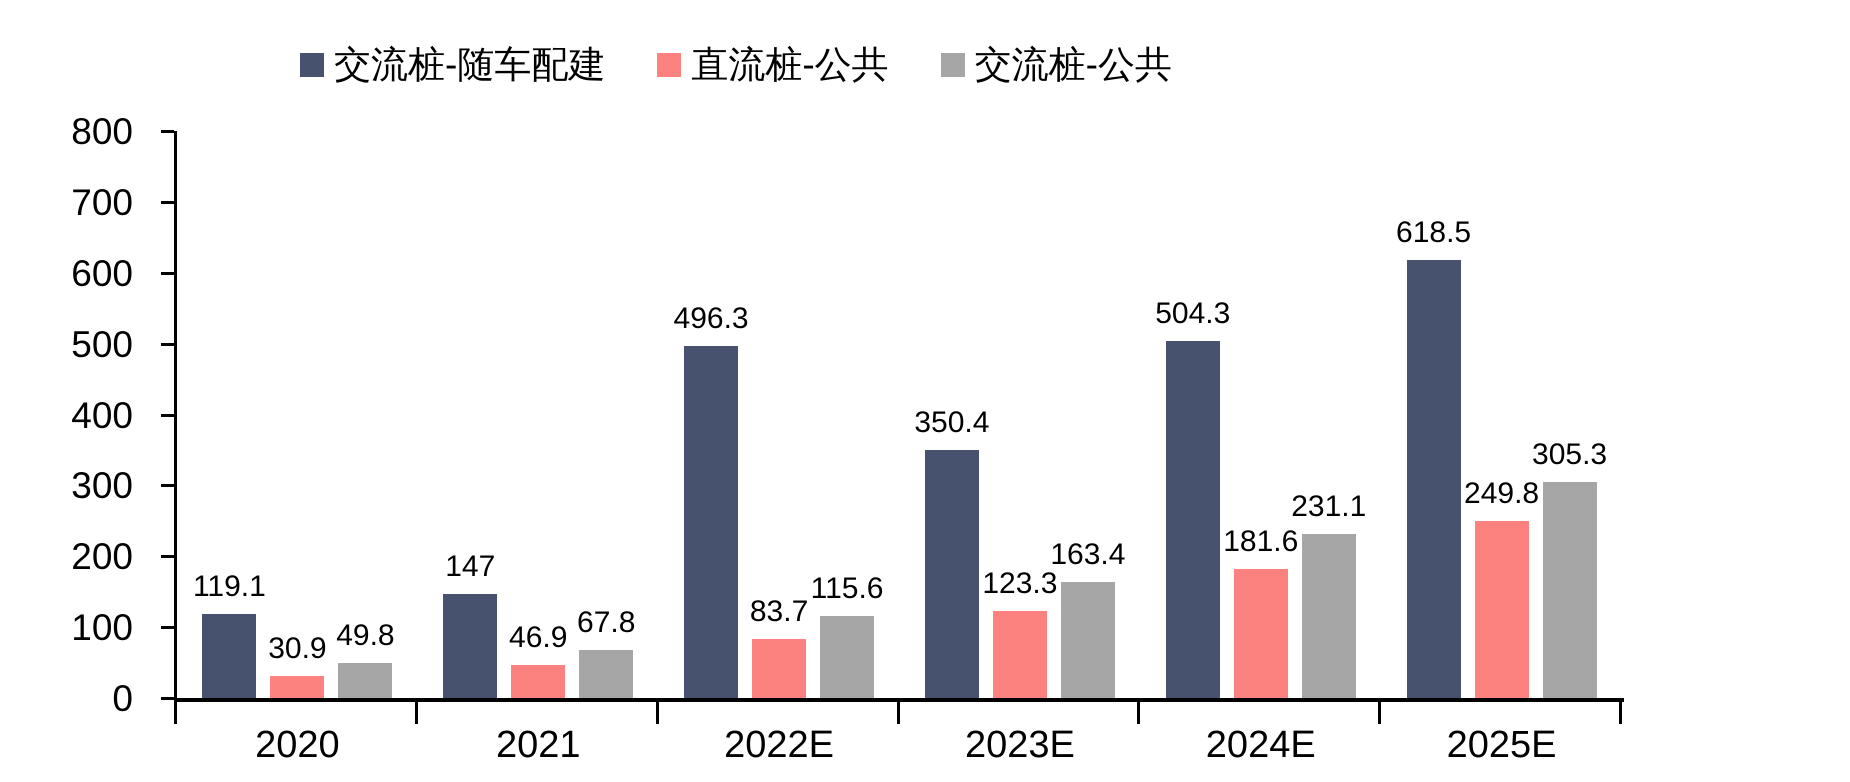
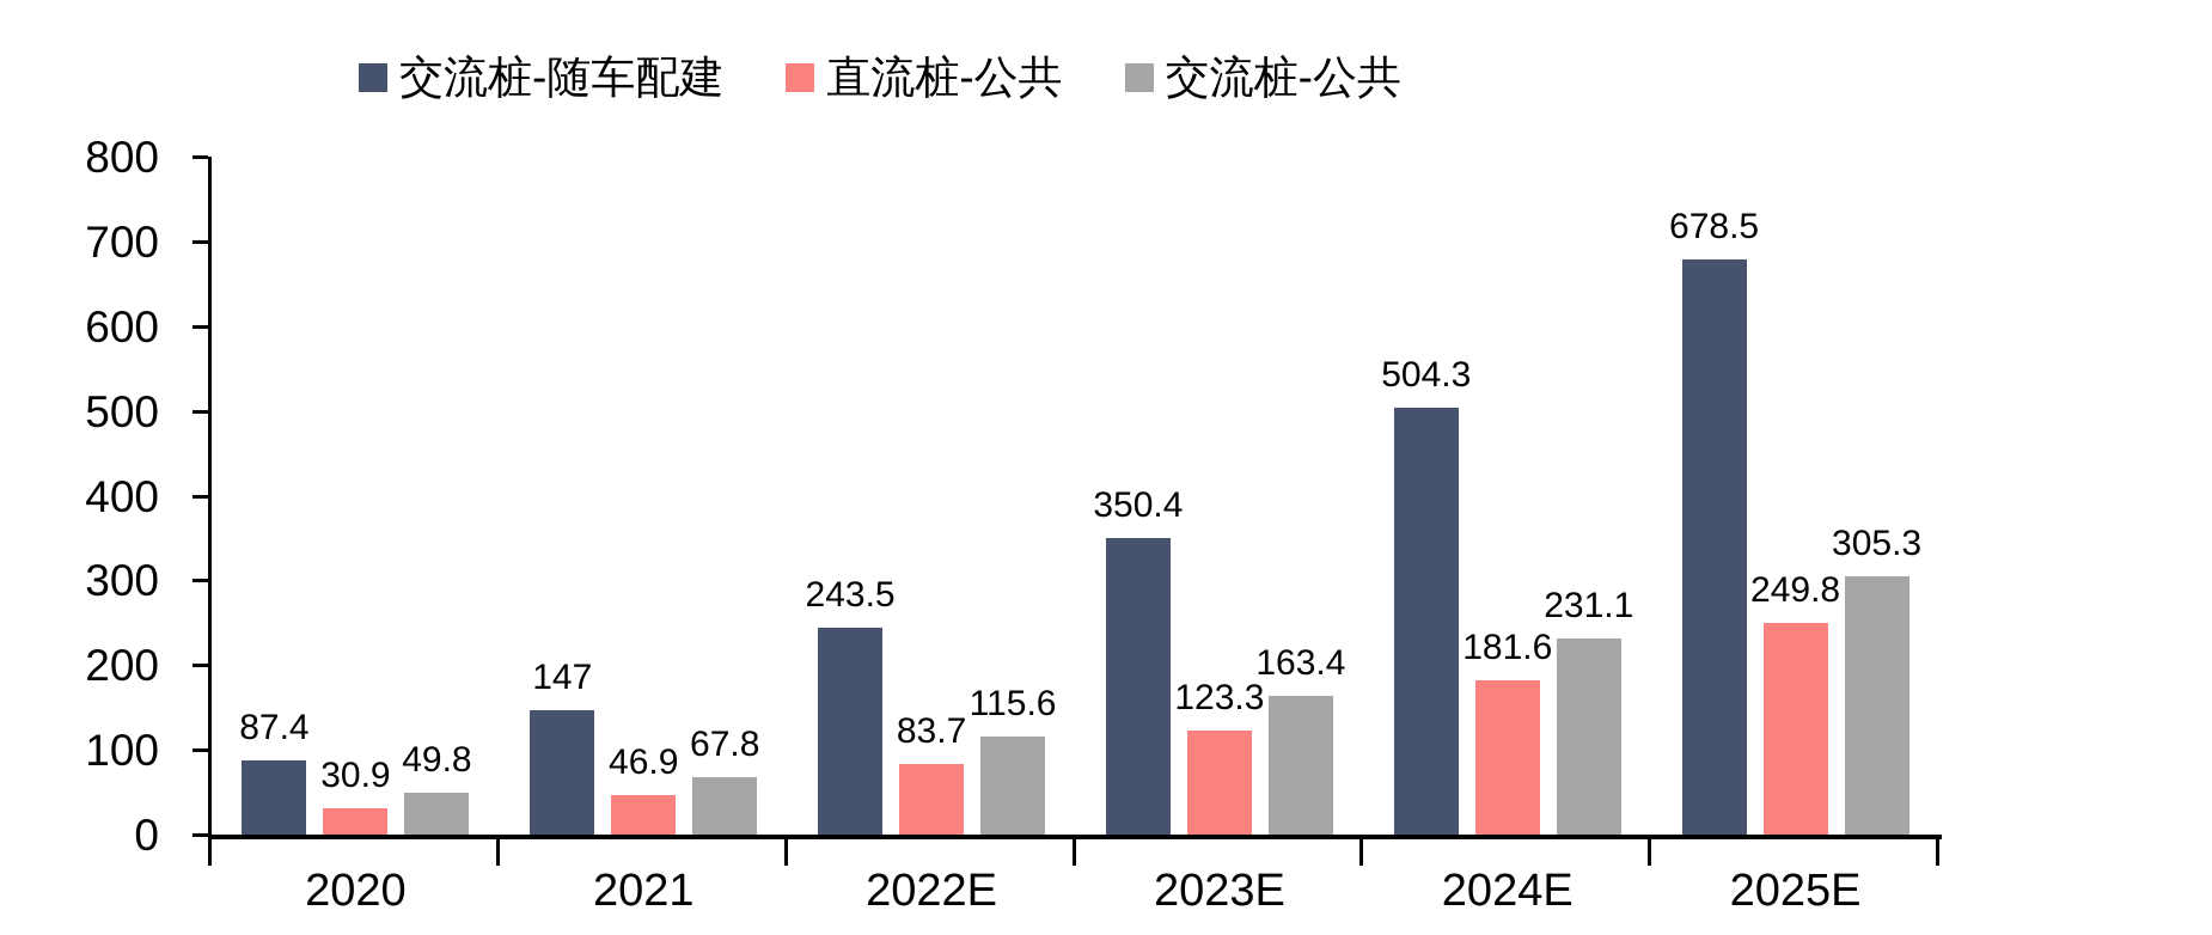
交流桩-随车配建/2020: 119.1 -> 87.4
交流桩-随车配建/2022E: 496.3 -> 243.5
交流桩-随车配建/2025E: 618.5 -> 678.5
